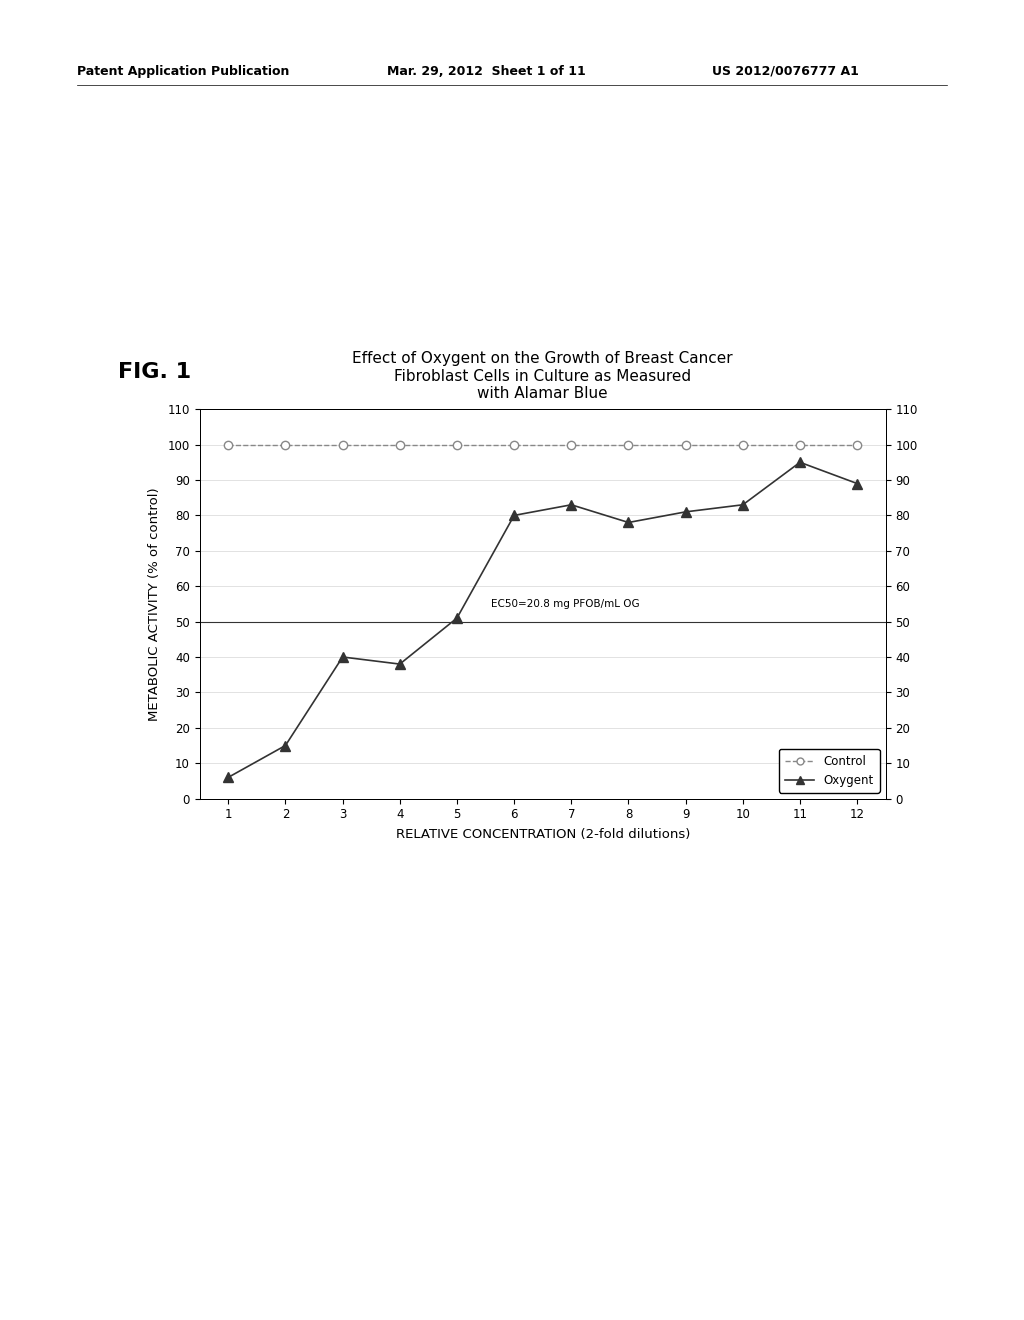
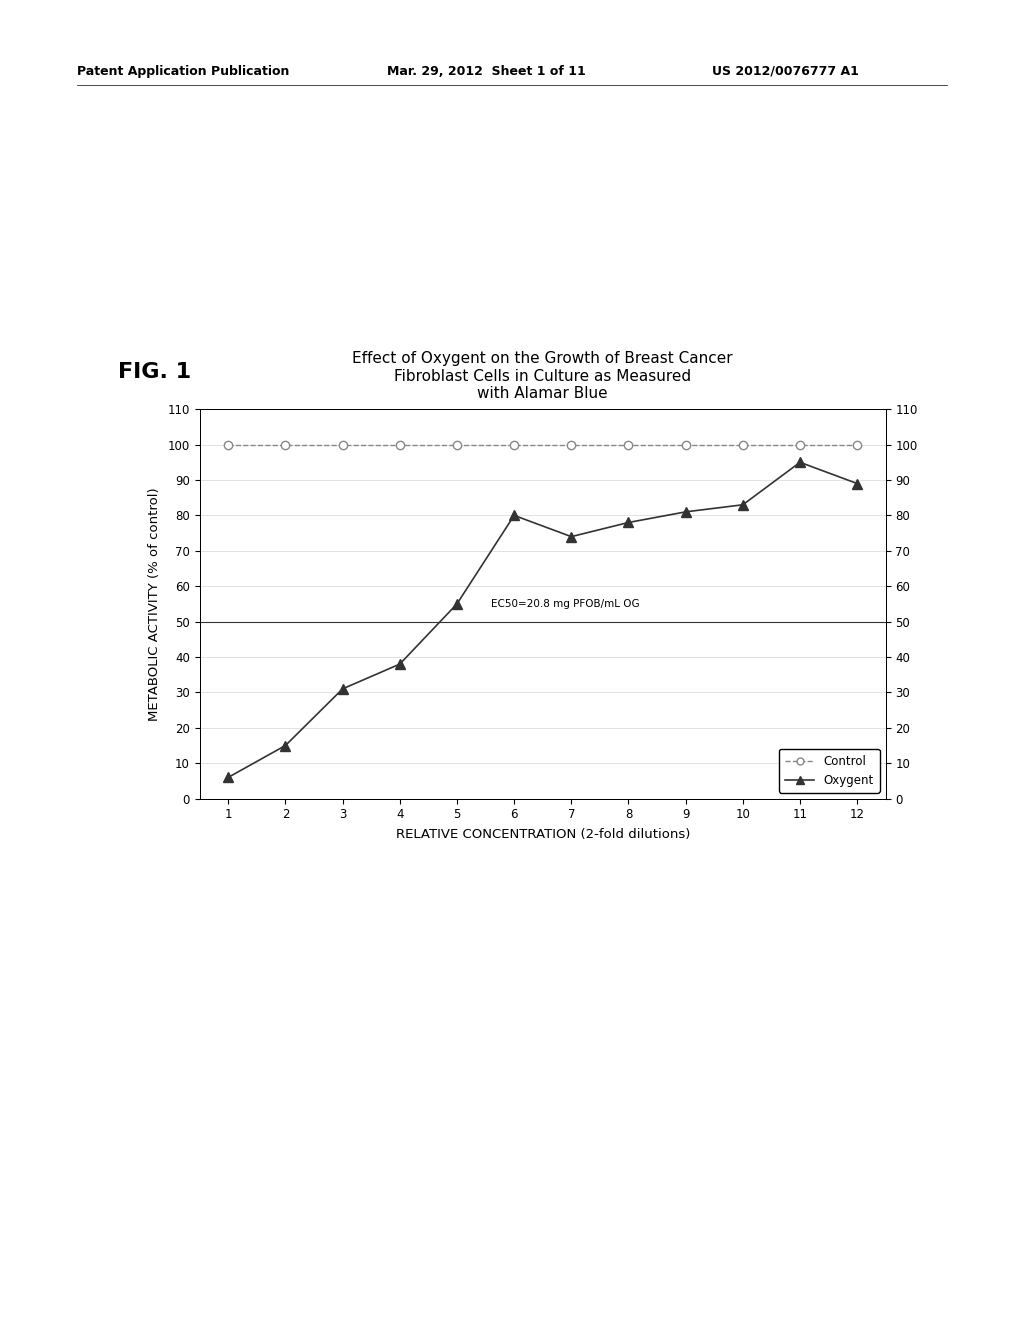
Oxygent/3: 40 -> 31
Oxygent/5: 51 -> 55
Oxygent/7: 83 -> 74
